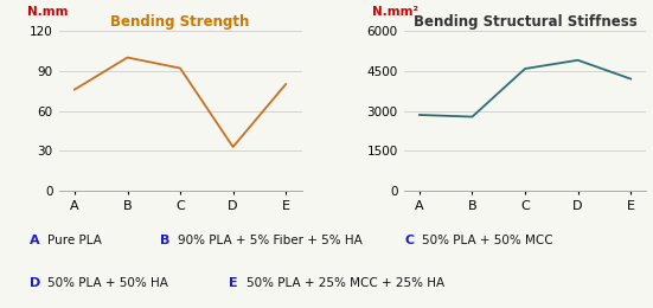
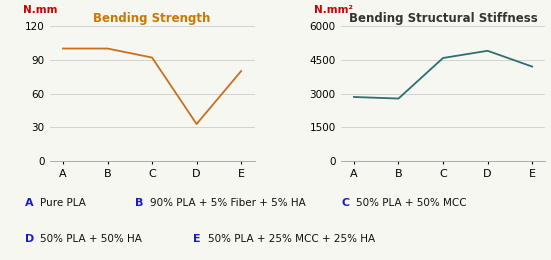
Bending Strength/A: 76 -> 100
